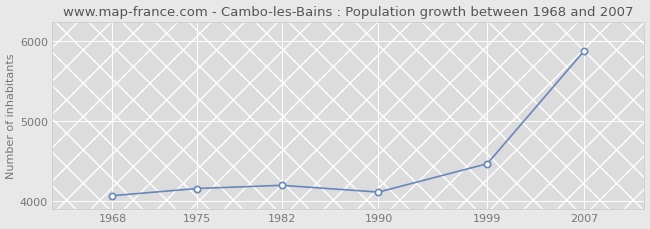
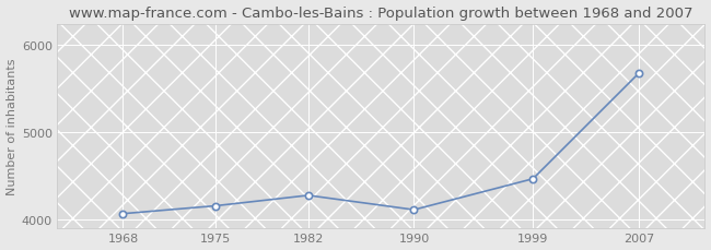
1982: 4200 -> 4280
2007: 5880 -> 5680
